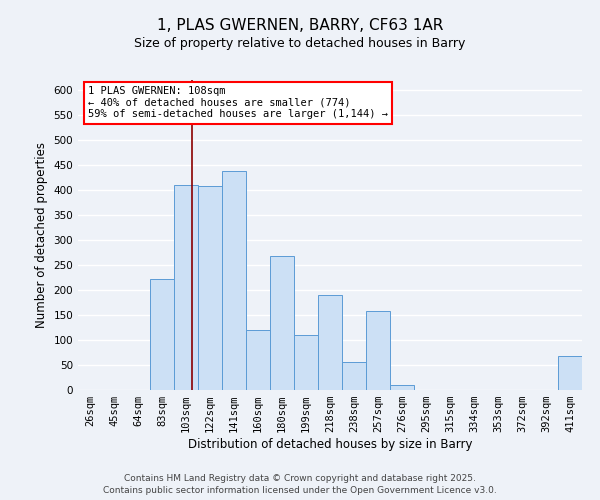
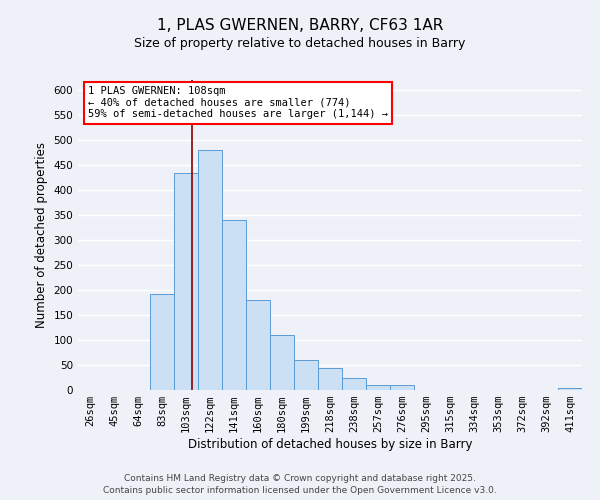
83sqm: 222 -> 193
103sqm: 410 -> 435
122sqm: 408 -> 480
141sqm: 438 -> 340
160sqm: 120 -> 180
180sqm: 268 -> 110
199sqm: 110 -> 60
218sqm: 190 -> 45
238sqm: 56 -> 25
257sqm: 158 -> 10
411sqm: 68 -> 5
